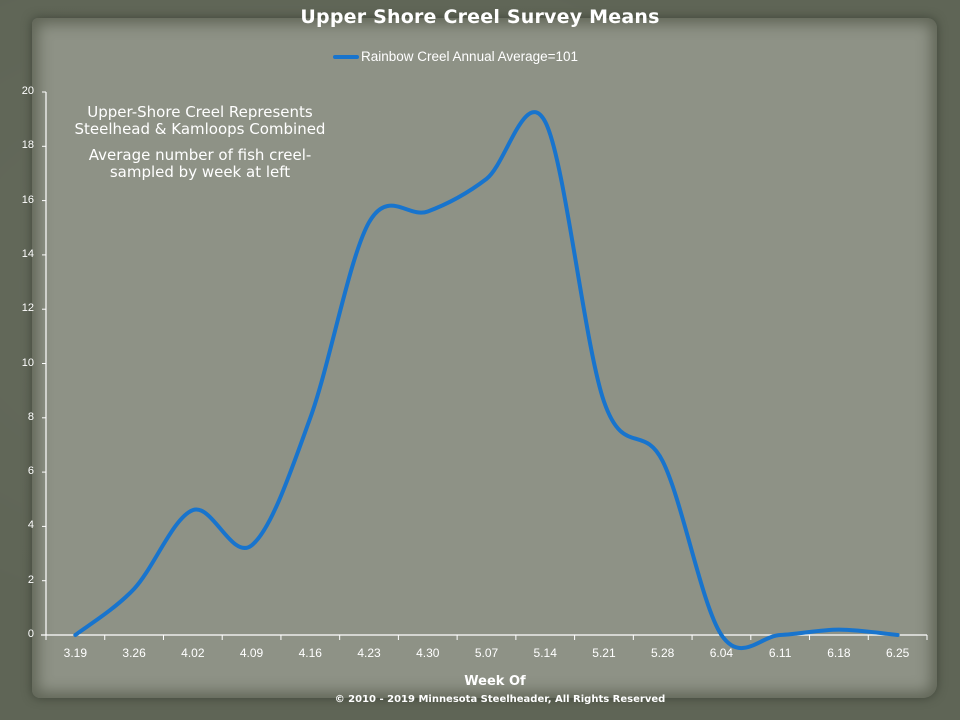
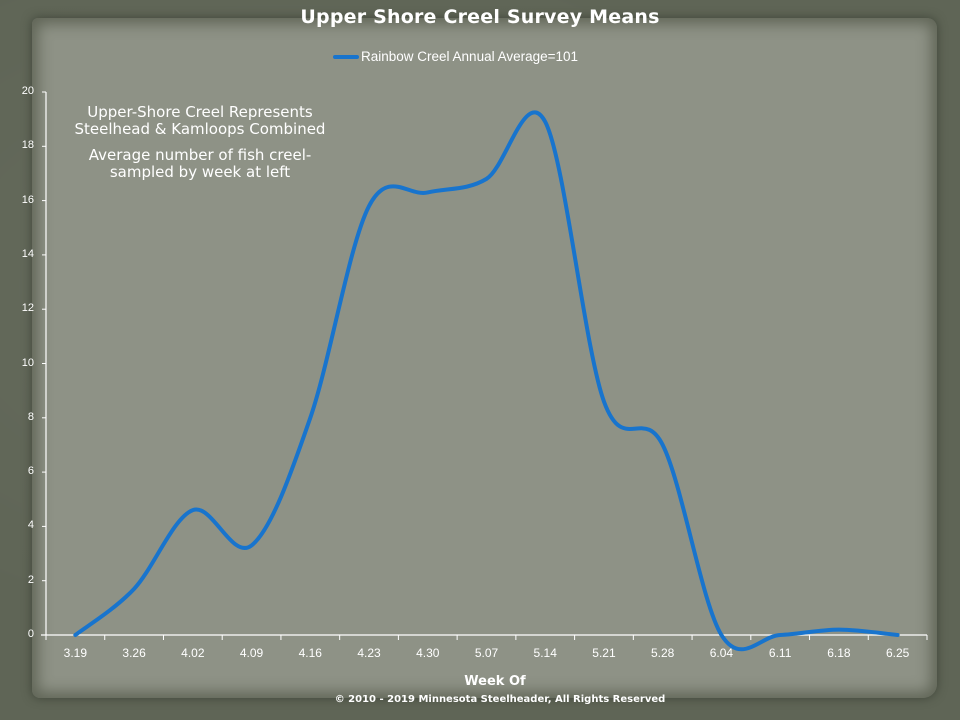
4.23: 15.2 -> 15.8
4.30: 15.6 -> 16.3
5.28: 6.4 -> 7.0
